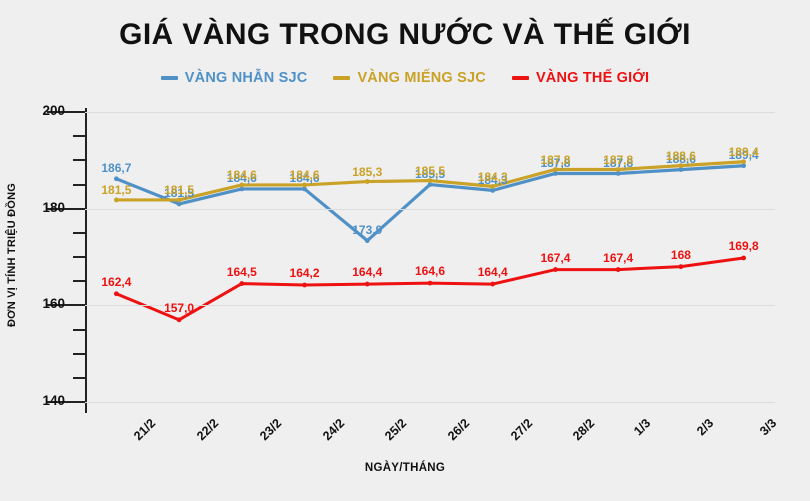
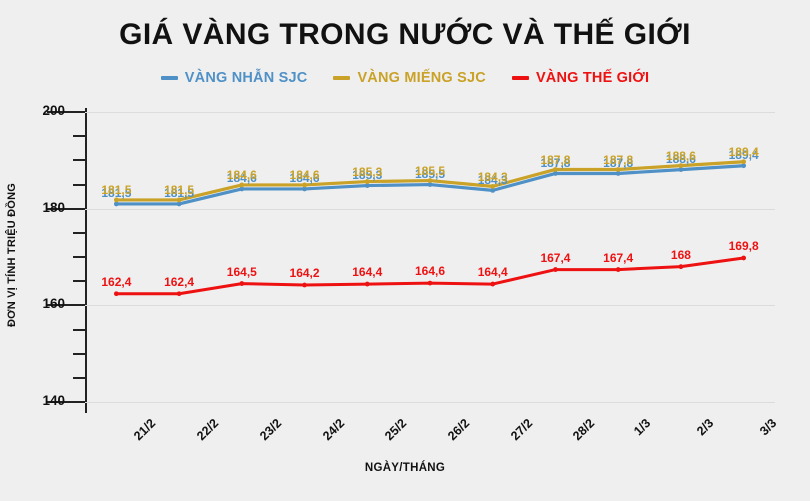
VÀNG NHẪN SJC/21/2: 186,7 -> 181,5
VÀNG THẾ GIỚI/22/2: 157,0 -> 162,4
VÀNG NHẪN SJC/25/2: 173,9 -> 185,3
